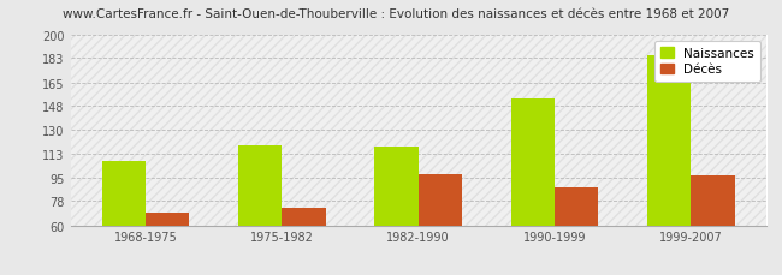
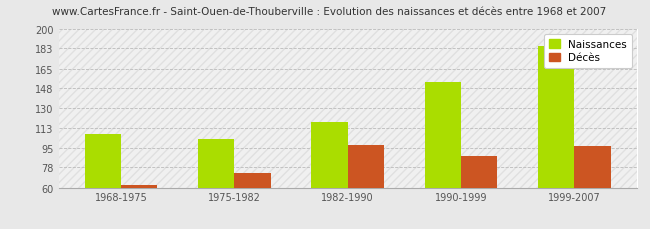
Décès/1968-1975: 69 -> 62
Naissances/1975-1982: 119 -> 103
